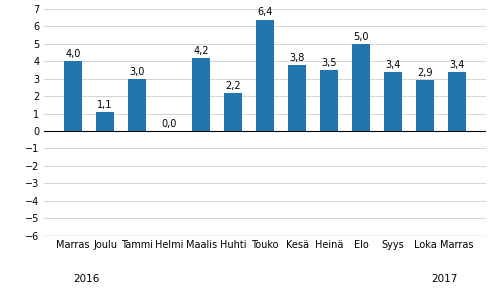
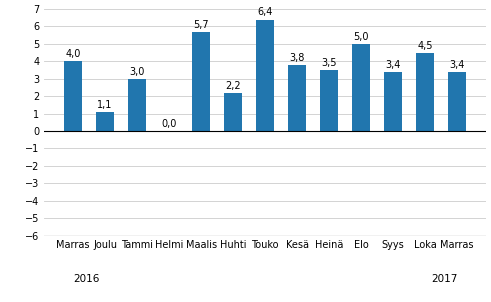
Maalis: 4,2 -> 5,7
Loka: 2,9 -> 4,5
